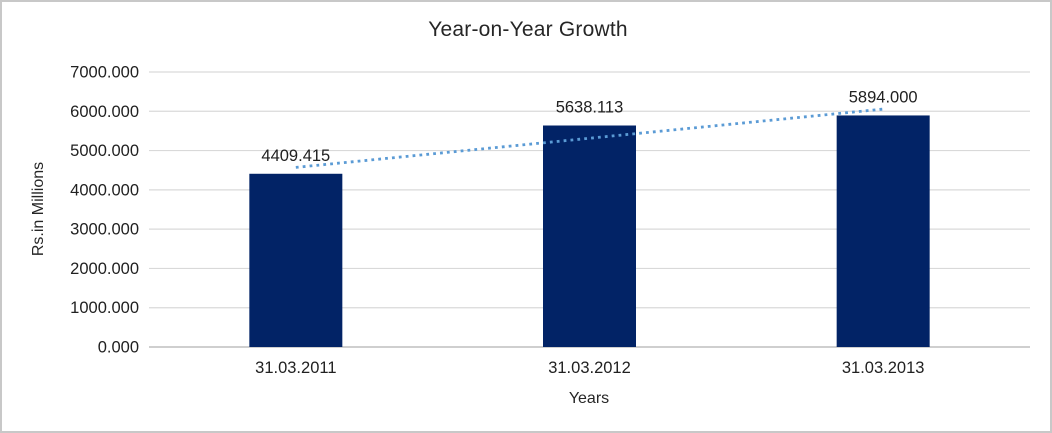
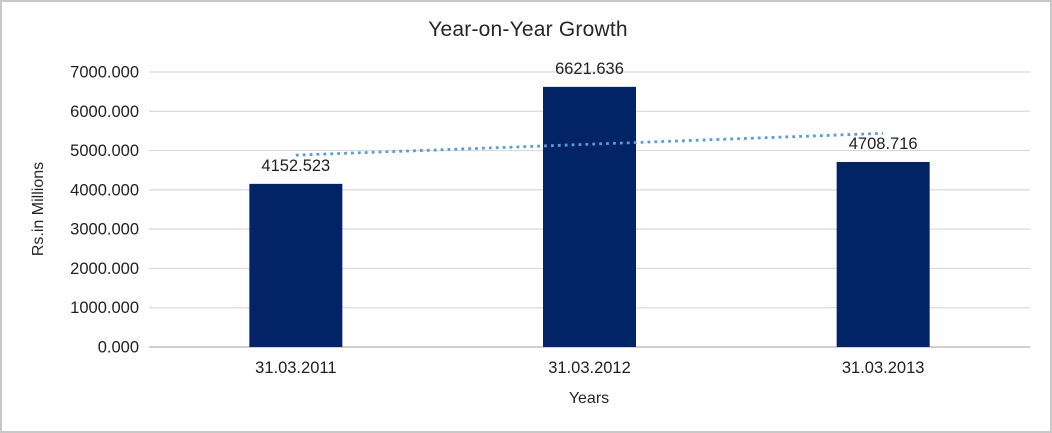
31.03.2011: 4409.415 -> 4152.523
31.03.2012: 5638.113 -> 6621.636
31.03.2013: 5894.000 -> 4708.716
